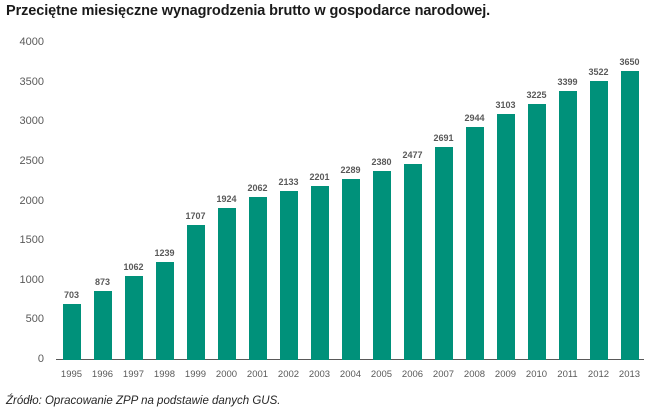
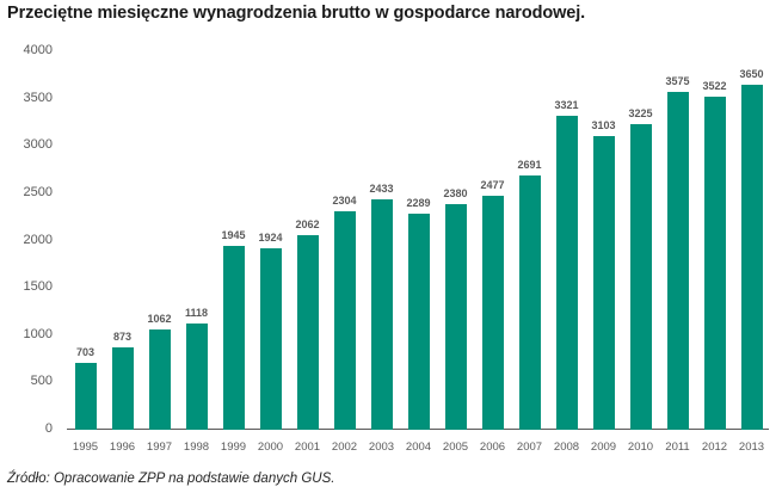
1998: 1239 -> 1118
1999: 1707 -> 1945
2002: 2133 -> 2304
2003: 2201 -> 2433
2008: 2944 -> 3321
2011: 3399 -> 3575
